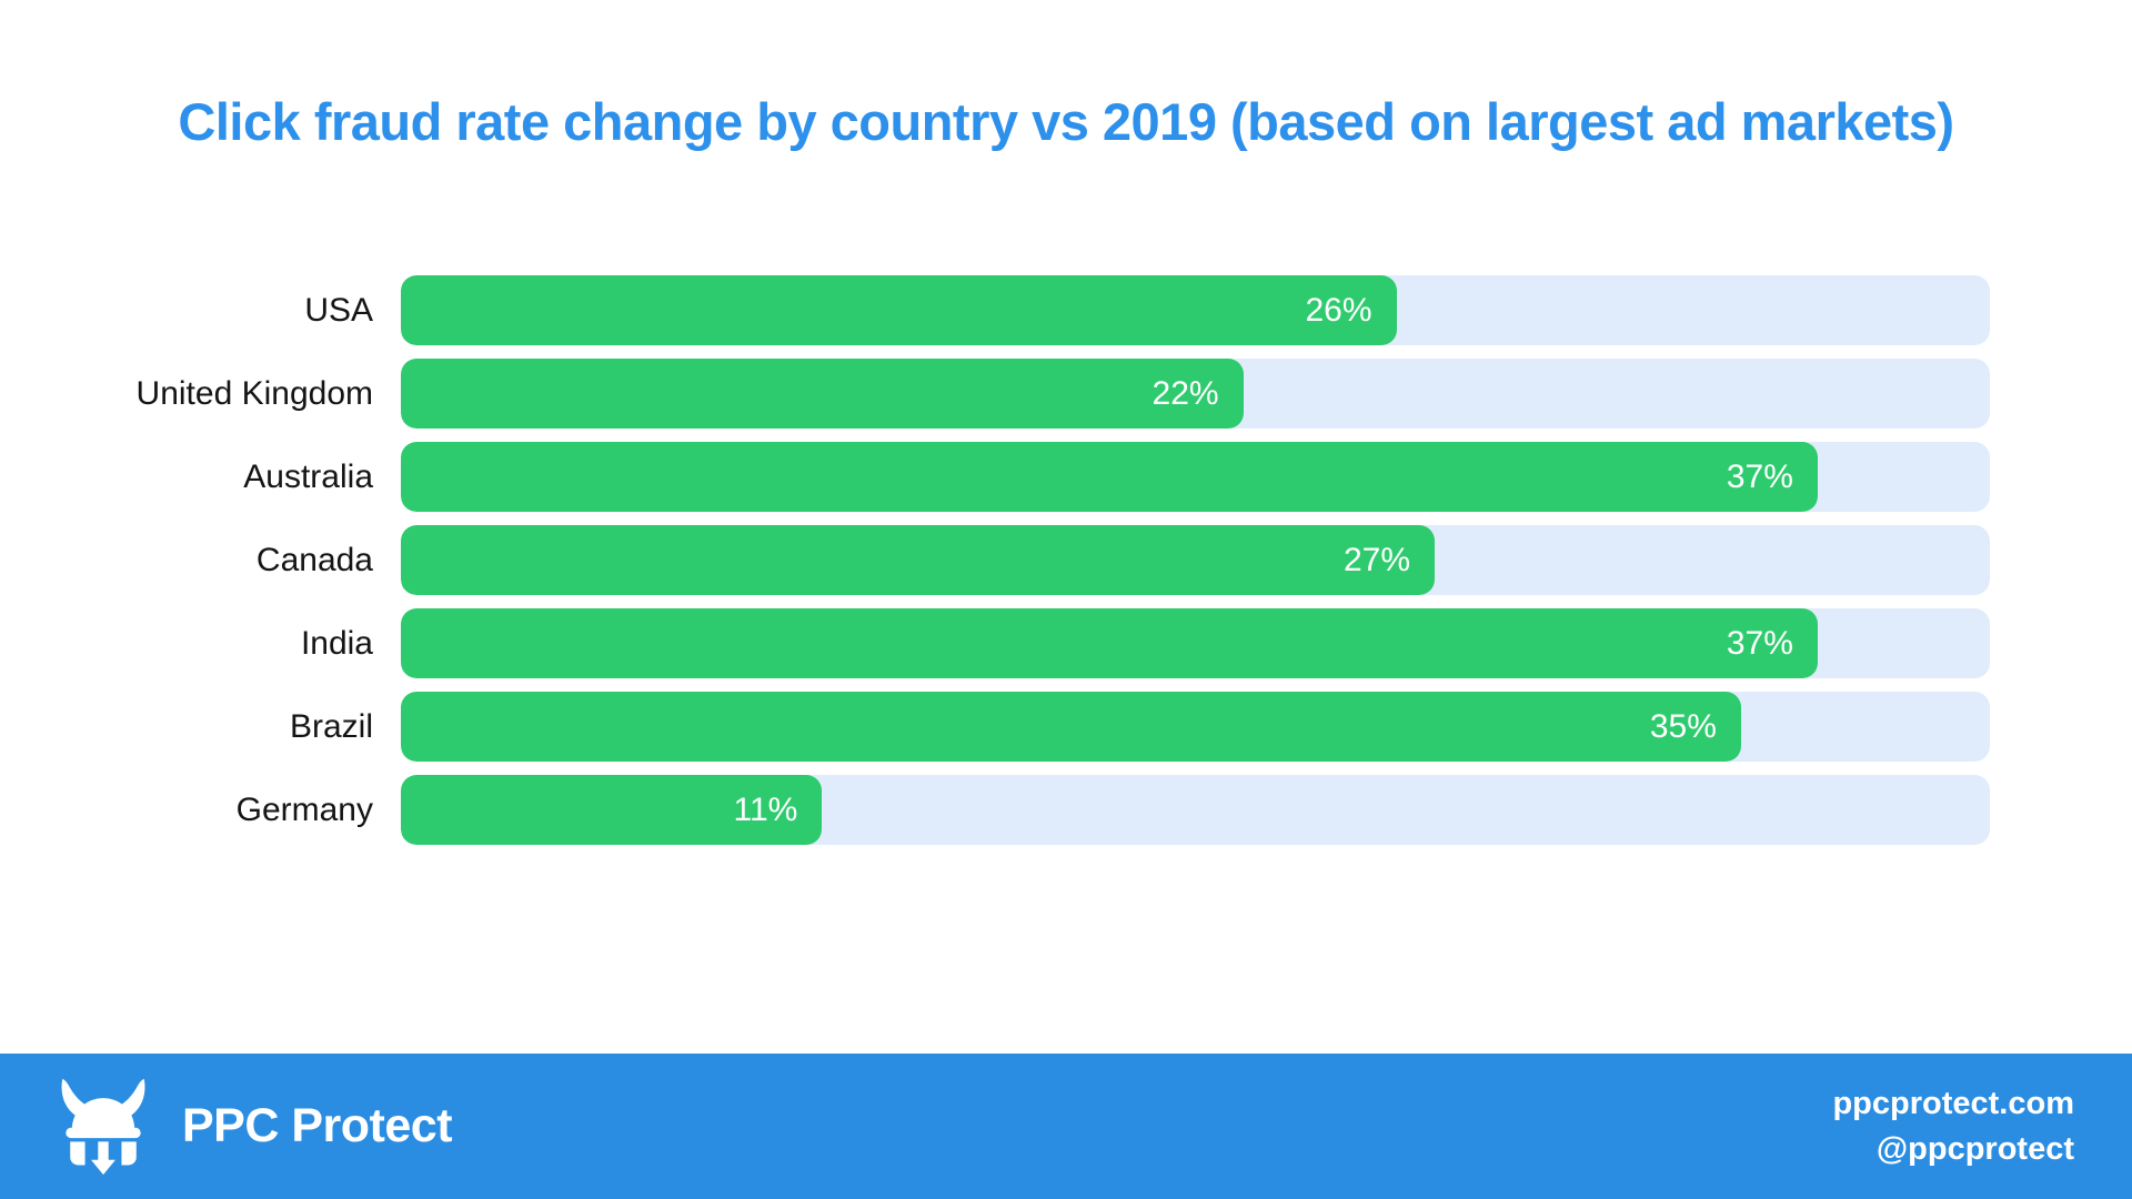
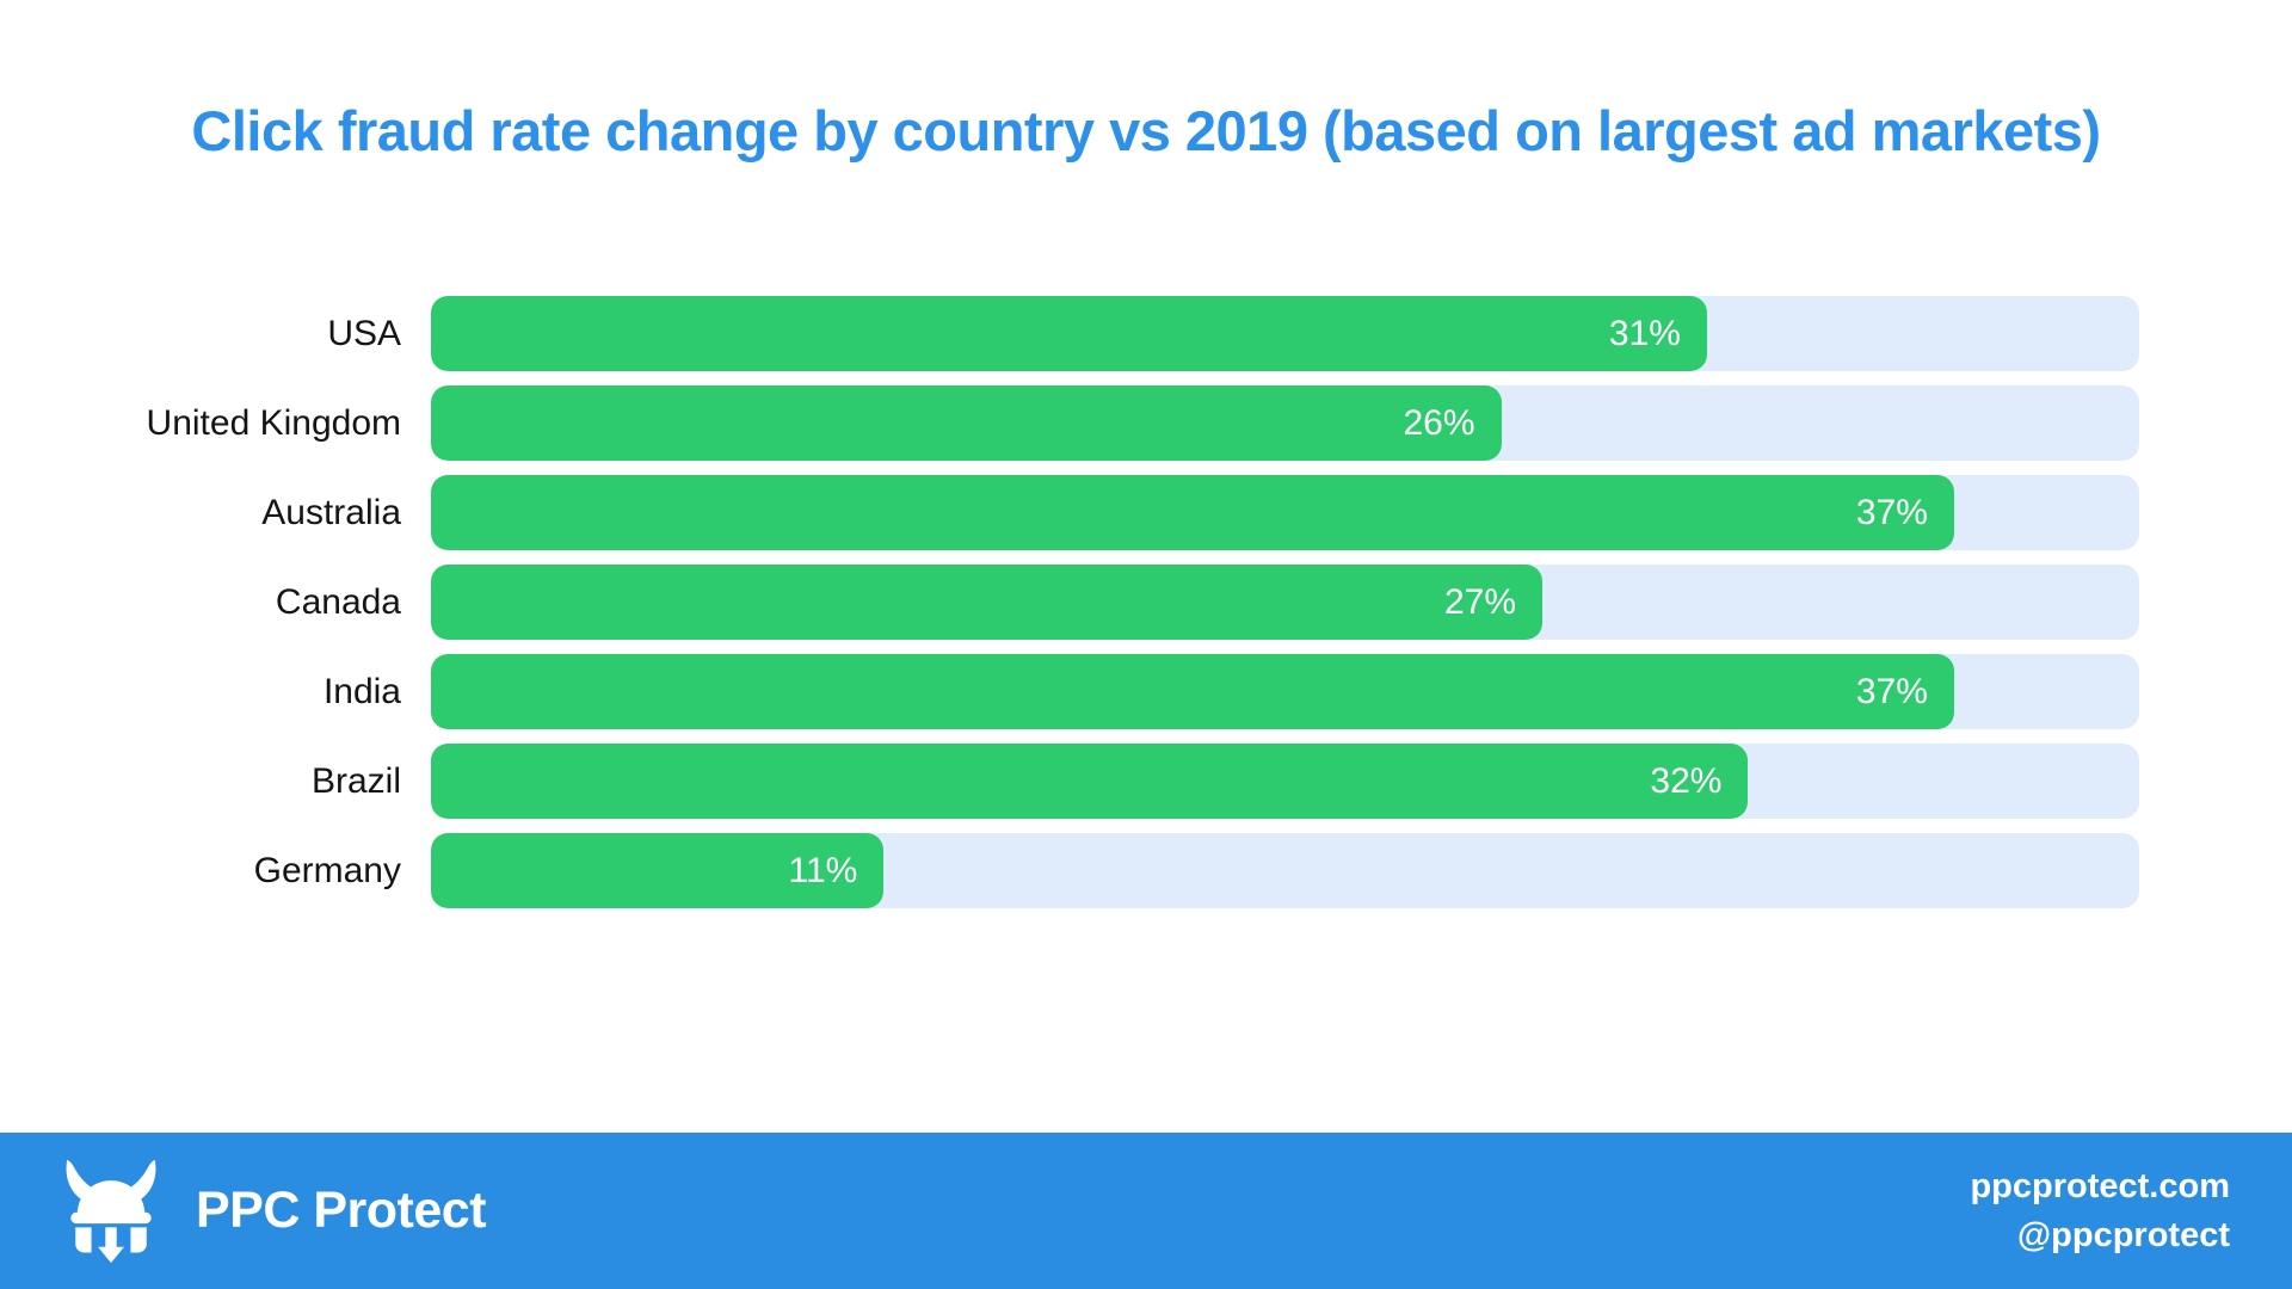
USA: 26% -> 31%
United Kingdom: 22% -> 26%
Brazil: 35% -> 32%
